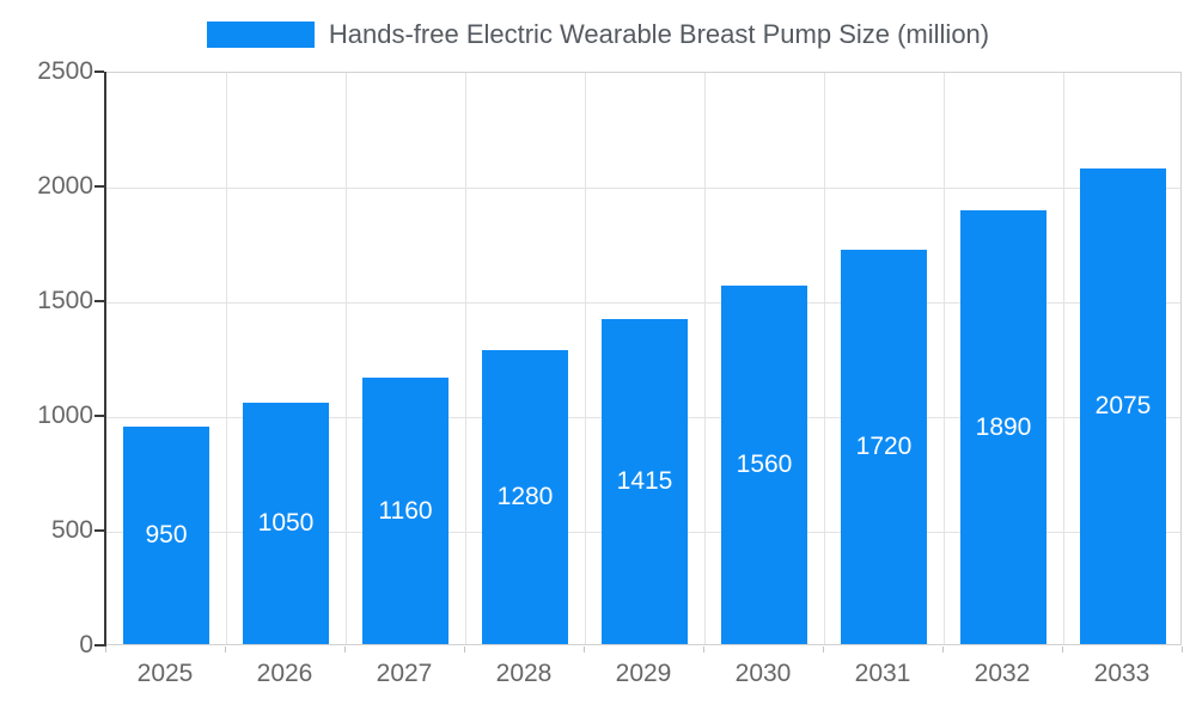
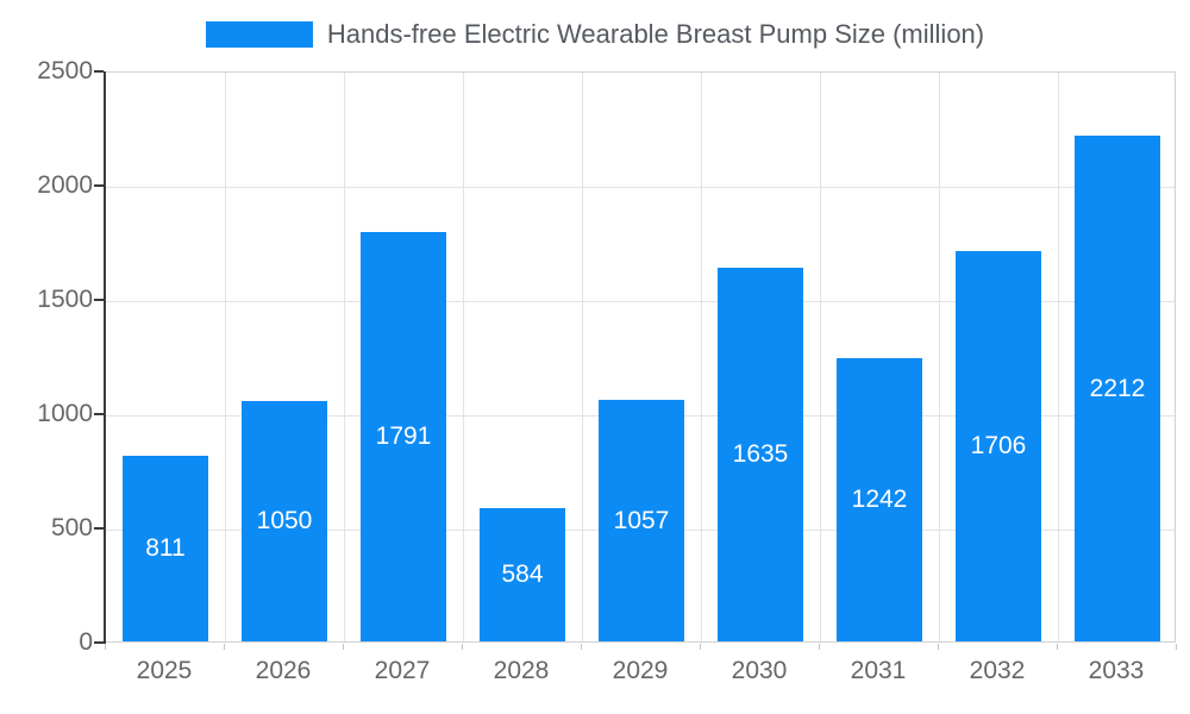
2025: 950 -> 811
2027: 1160 -> 1791
2028: 1280 -> 584
2029: 1415 -> 1057
2030: 1560 -> 1635
2031: 1720 -> 1242
2032: 1890 -> 1706
2033: 2075 -> 2212
